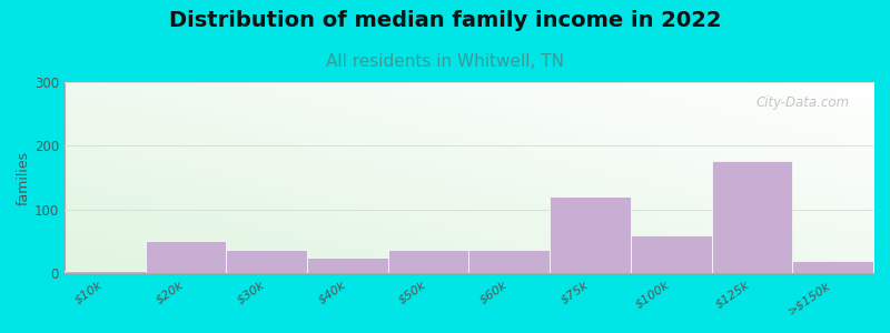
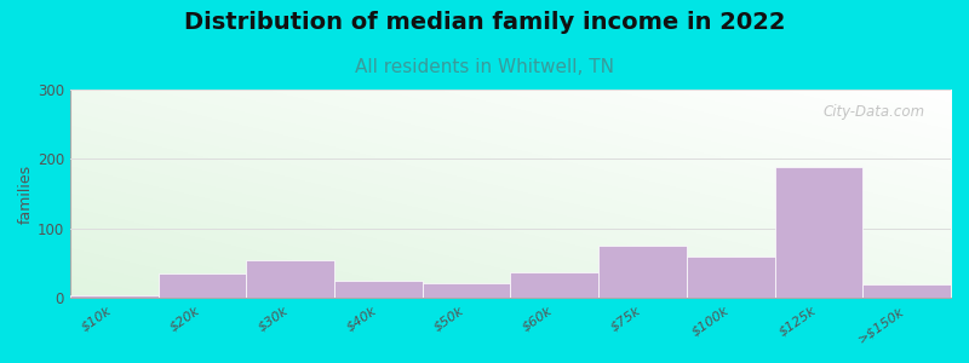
$20k: 52 -> 35
$30k: 38 -> 55
$50k: 38 -> 22
$75k: 120 -> 75
$125k: 176 -> 188
